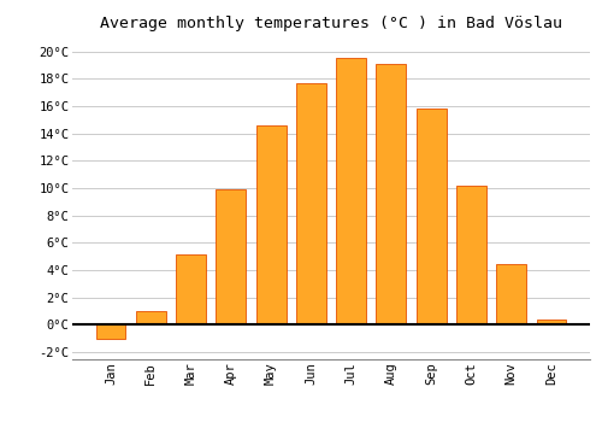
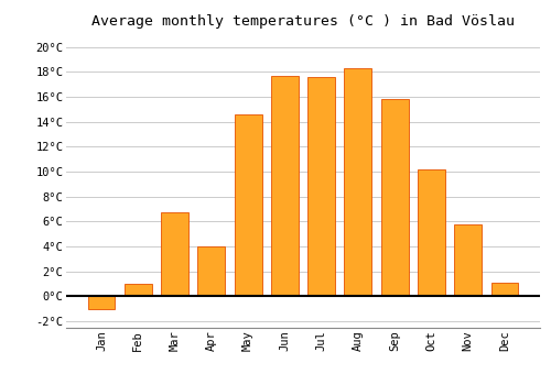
Mar: 5.1°C -> 6.7°C
Apr: 9.9°C -> 4.0°C
Jul: 19.5°C -> 17.6°C
Aug: 19.1°C -> 18.3°C
Nov: 4.4°C -> 5.8°C
Dec: 0.4°C -> 1.1°C
